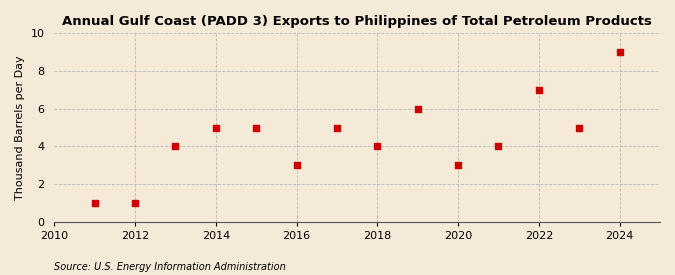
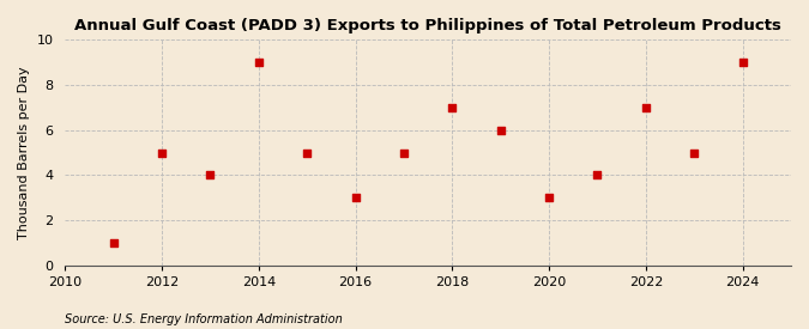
2012: 1 -> 5
2014: 5 -> 9
2018: 4 -> 7
